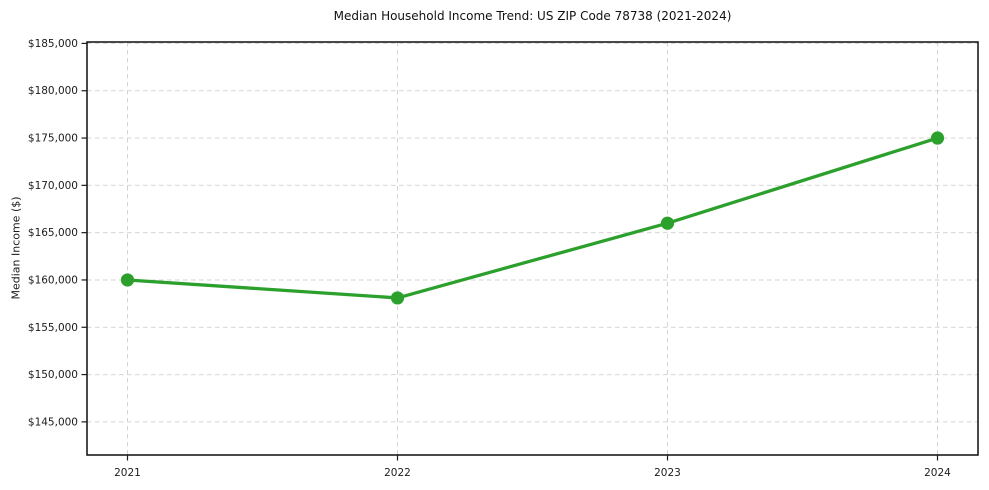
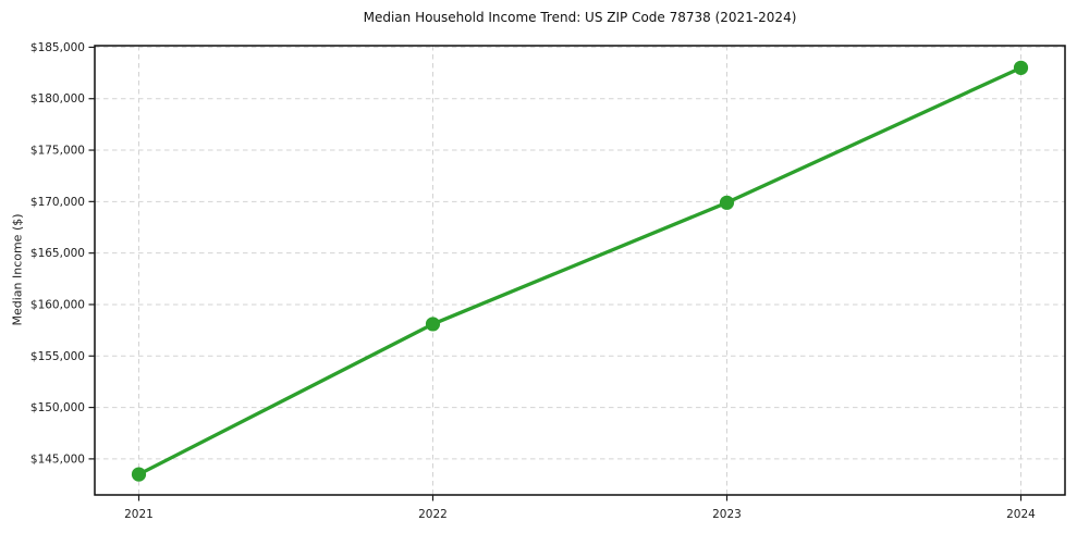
2021: $160000 -> $144000
2023: $166000 -> $170000
2024: $175000 -> $183000
